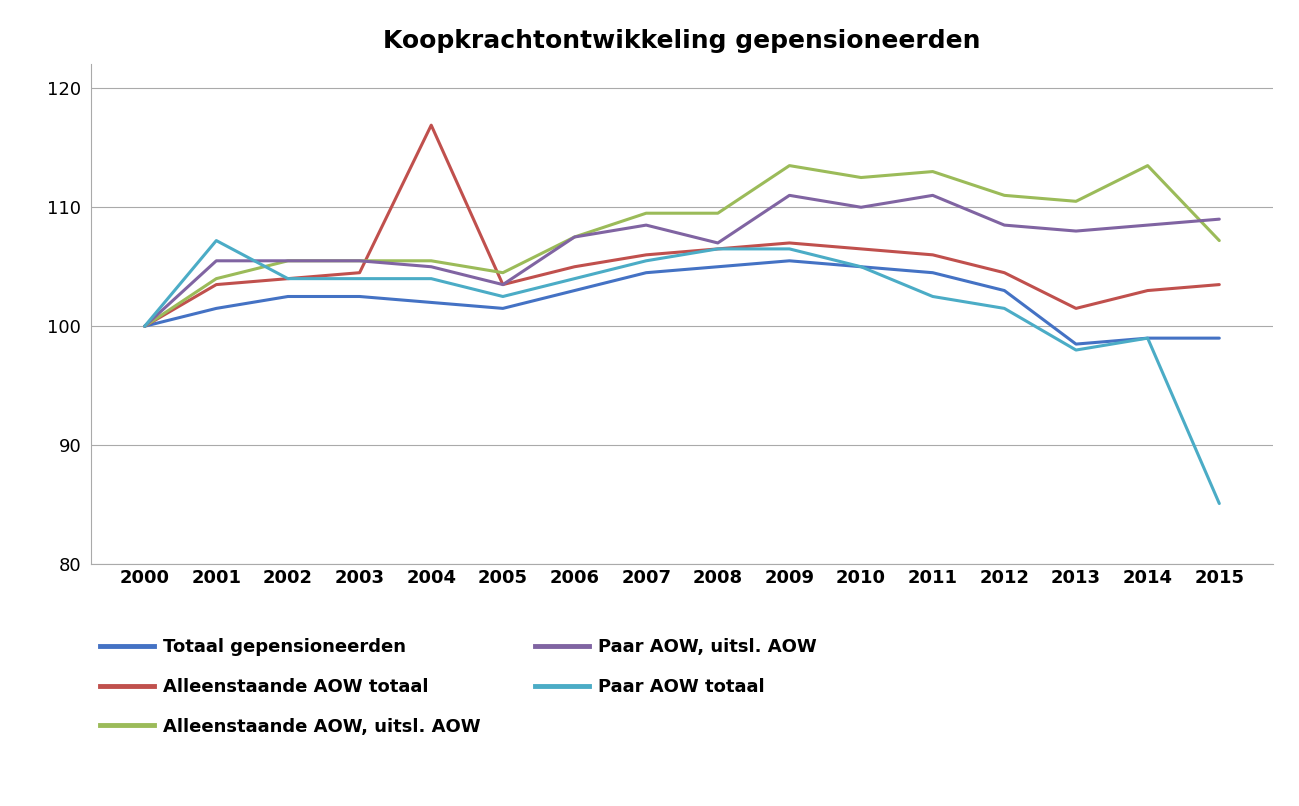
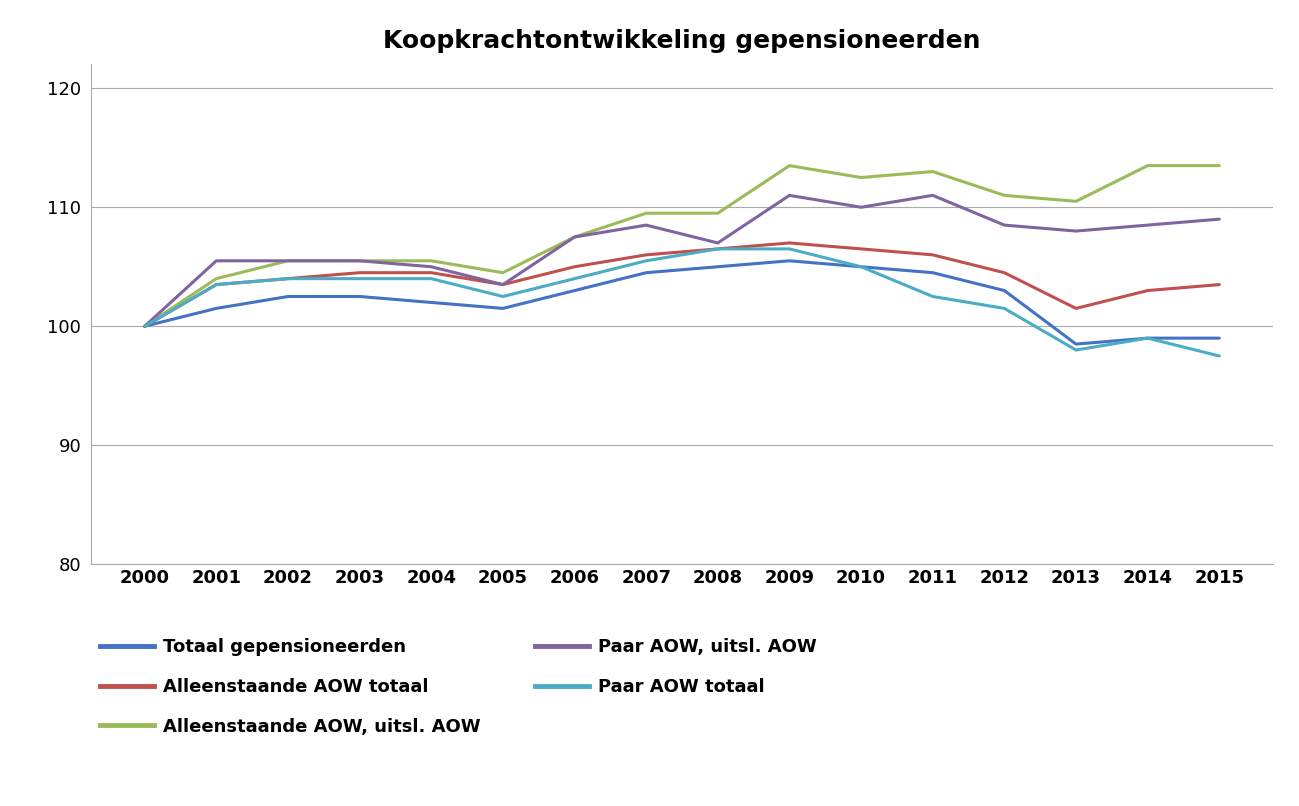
Paar AOW totaal/2001: 107.2 -> 103.5
Alleenstaande AOW totaal/2004: 116.9 -> 104.5
Alleenstaande AOW, uitsl. AOW/2015: 107.2 -> 113.5
Paar AOW totaal/2015: 85.1 -> 97.5
